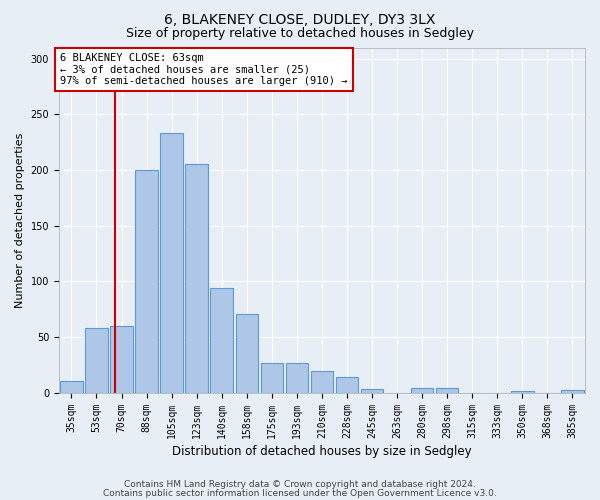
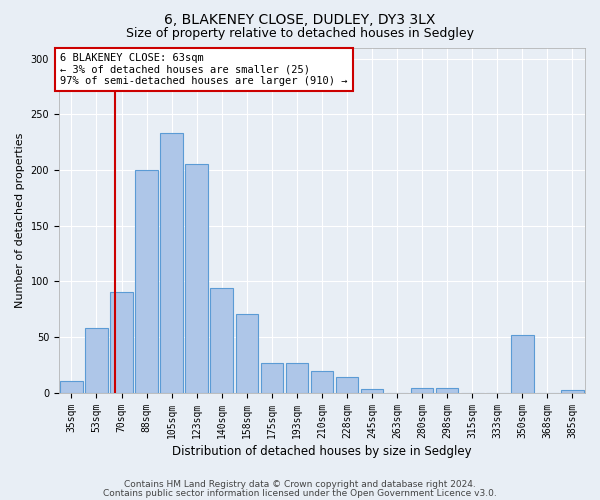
70sqm: 60 -> 90
350sqm: 1 -> 52
